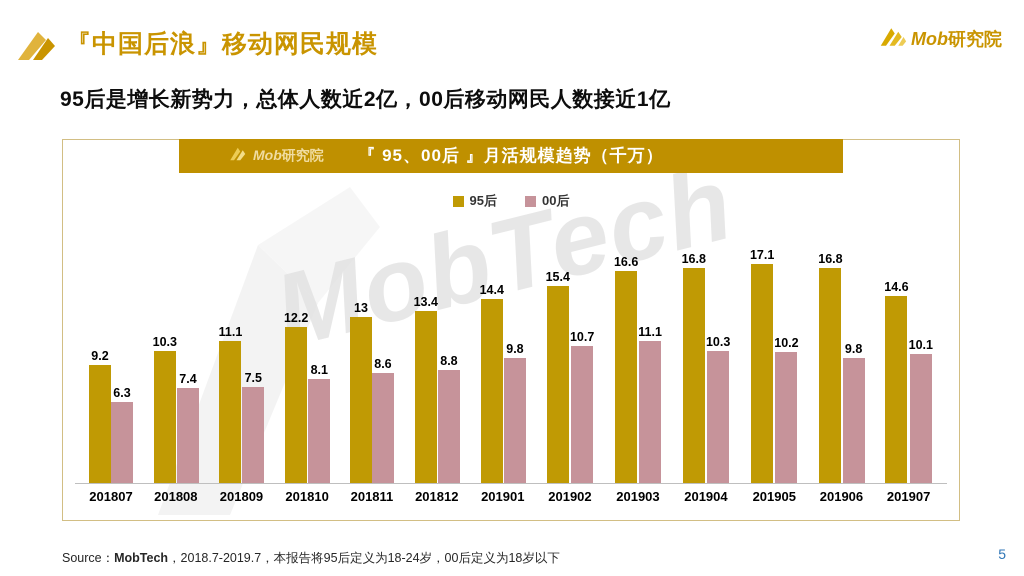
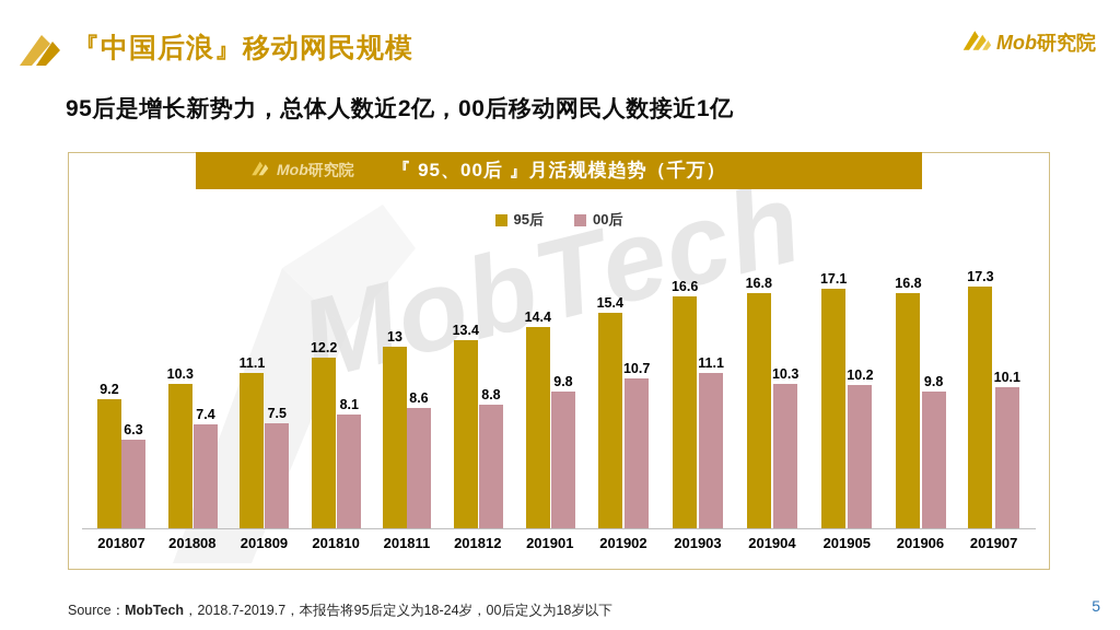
95后/201907: 14.6 -> 17.3
